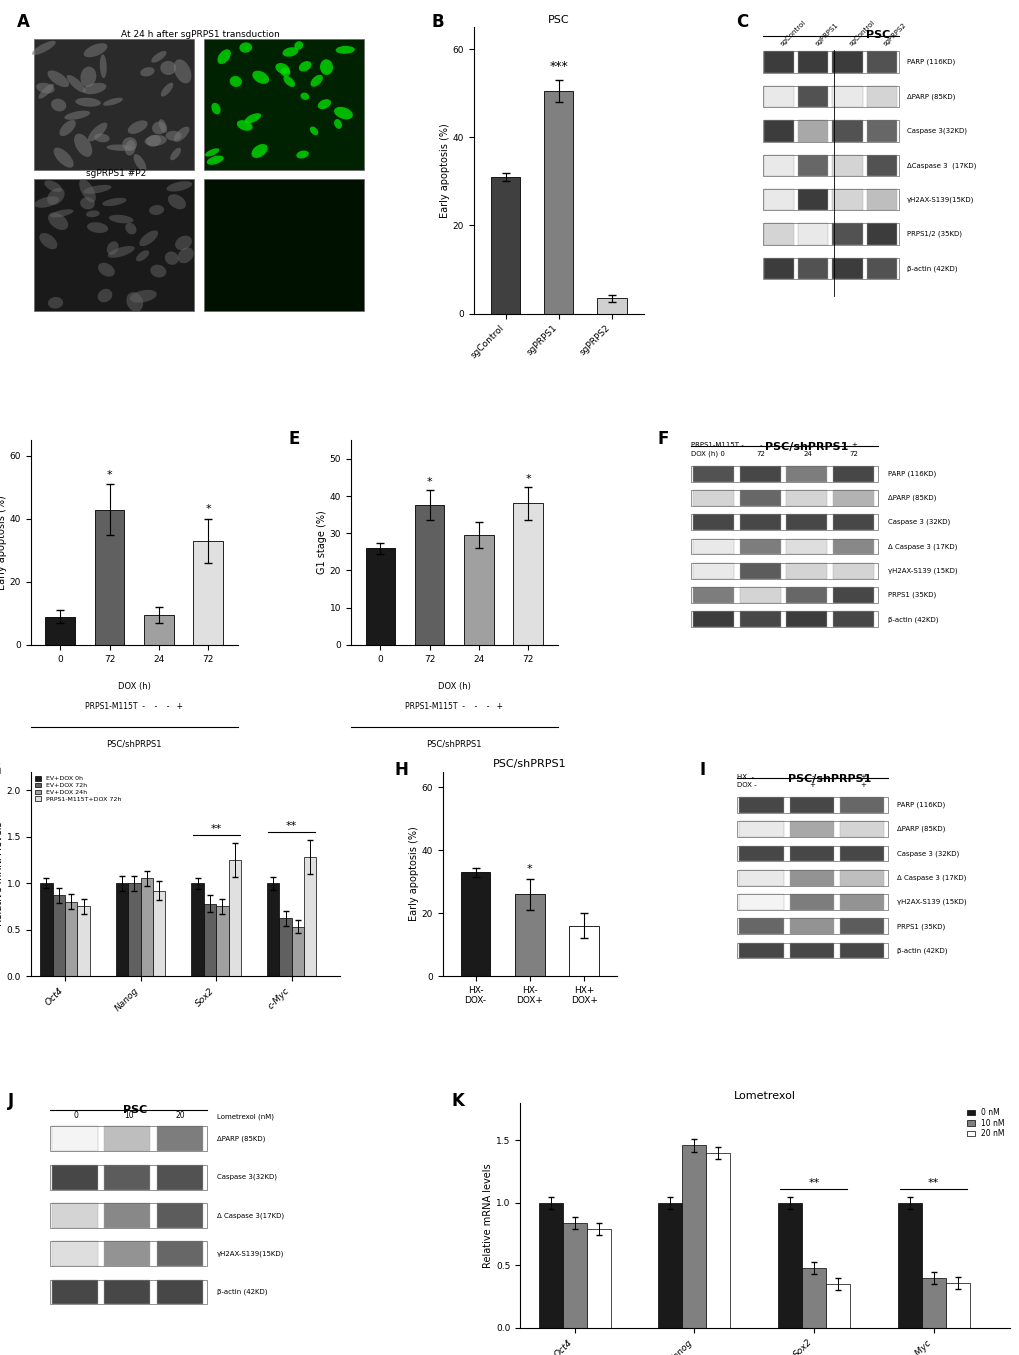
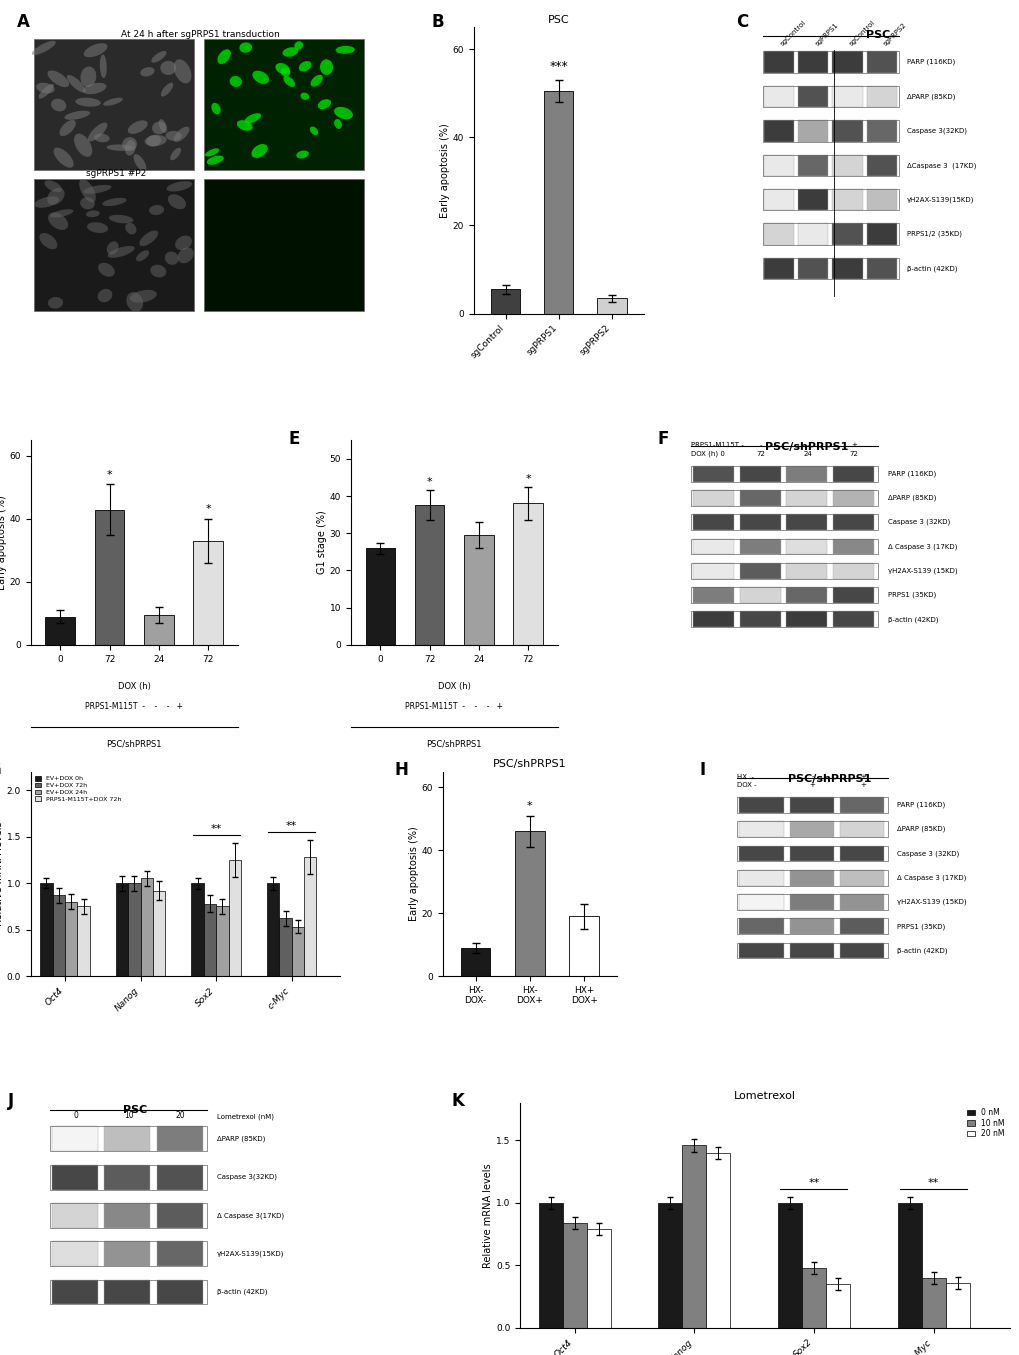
PSC/sgControl: 31.0 -> 5.5
PSC/shPRPS1/HX- DOX-: 33 -> 9
PSC/shPRPS1/HX- DOX+: 26 -> 46
PSC/shPRPS1/HX+ DOX+: 16 -> 19
